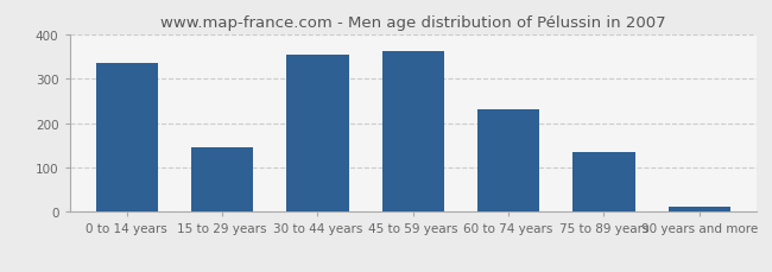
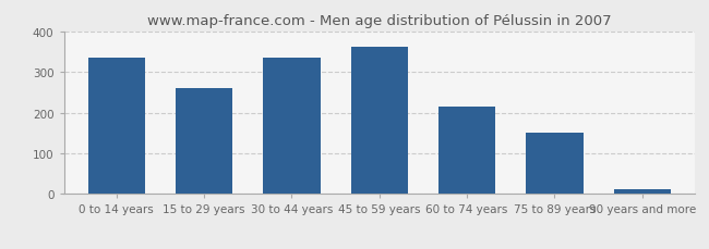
15 to 29 years: 145 -> 260
30 to 44 years: 355 -> 335
60 to 74 years: 230 -> 215
75 to 89 years: 135 -> 150
